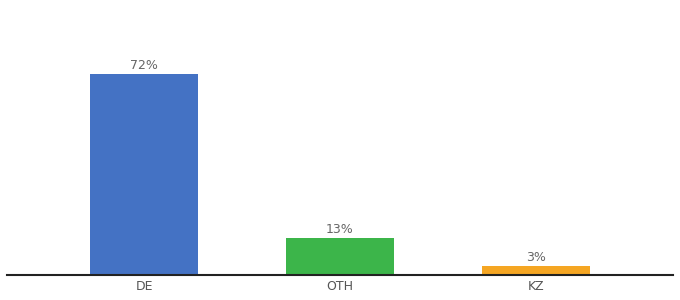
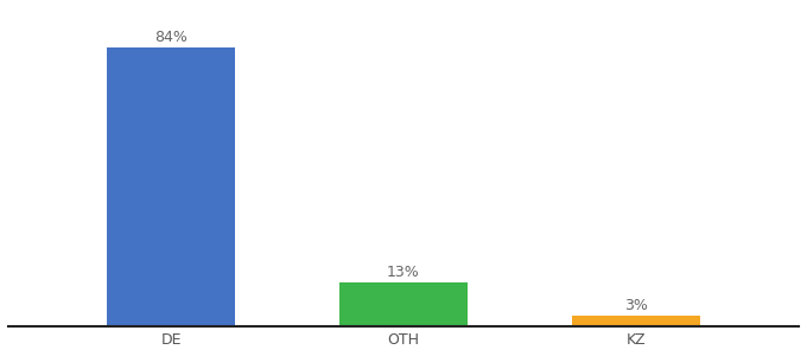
DE: 72% -> 84%
